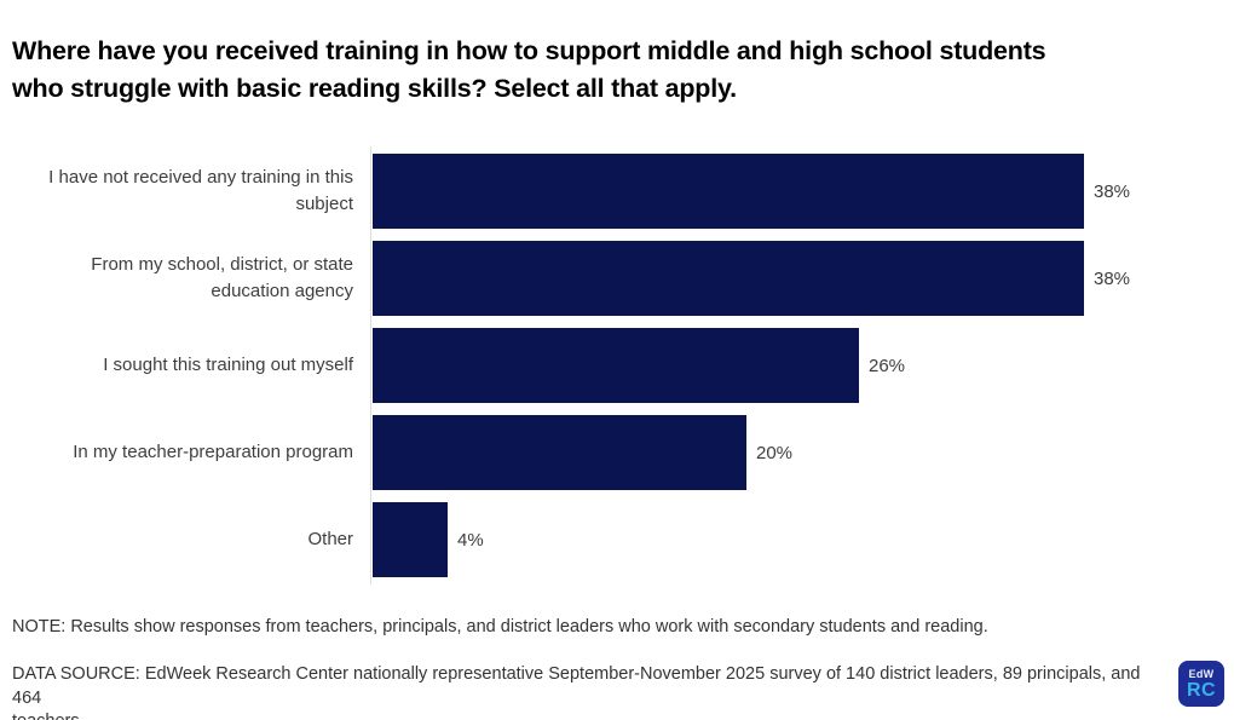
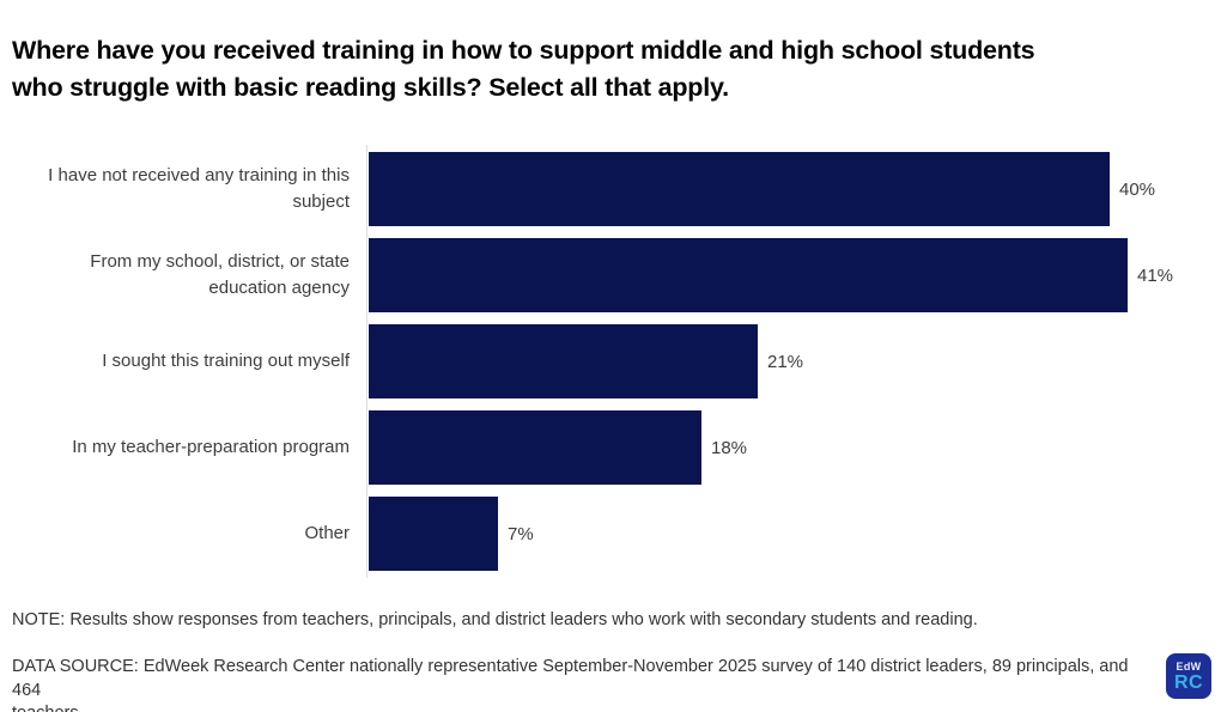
I have not received any training in this subject: 38% -> 40%
From my school, district, or state education agency: 38% -> 41%
I sought this training out myself: 26% -> 21%
In my teacher-preparation program: 20% -> 18%
Other: 4% -> 7%
